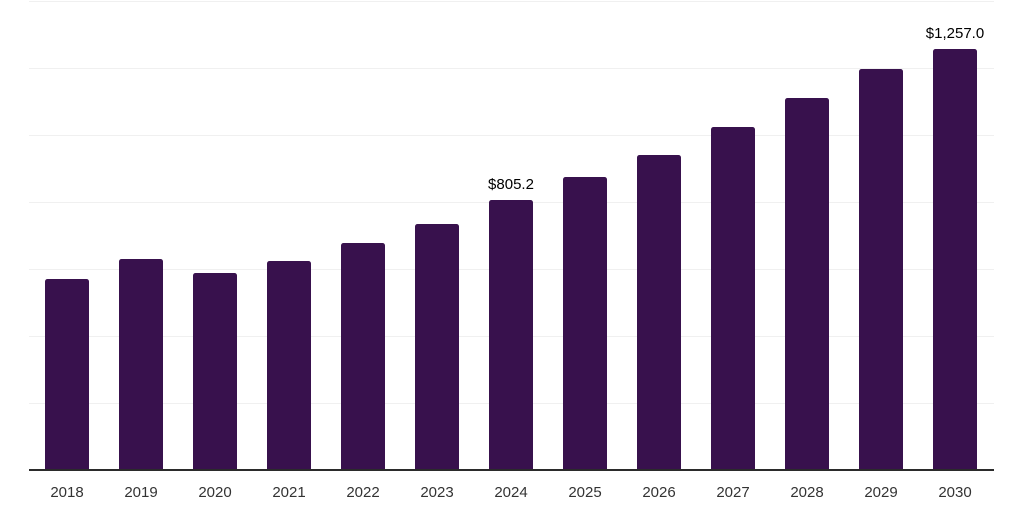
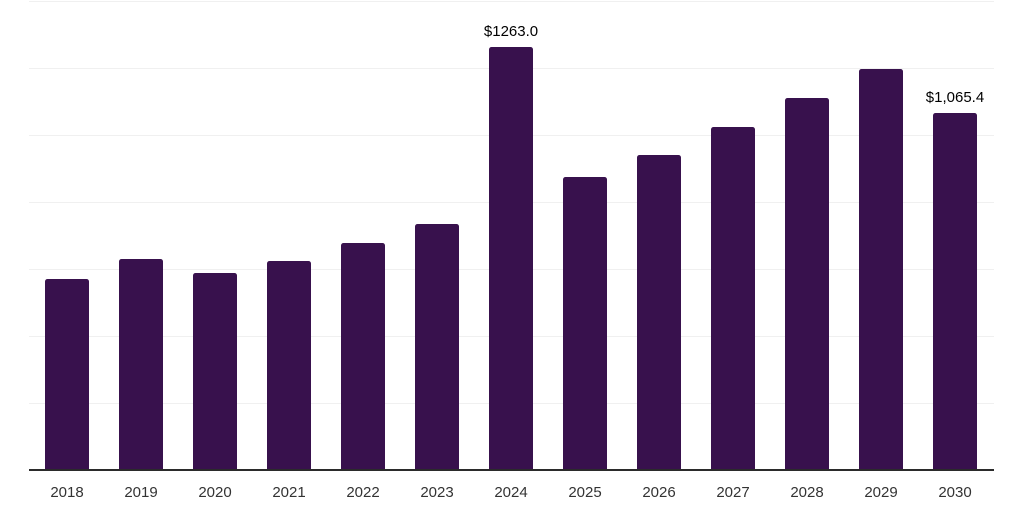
2024: $805.2 -> $1263.0
2030: $1,257.0 -> $1,065.4
